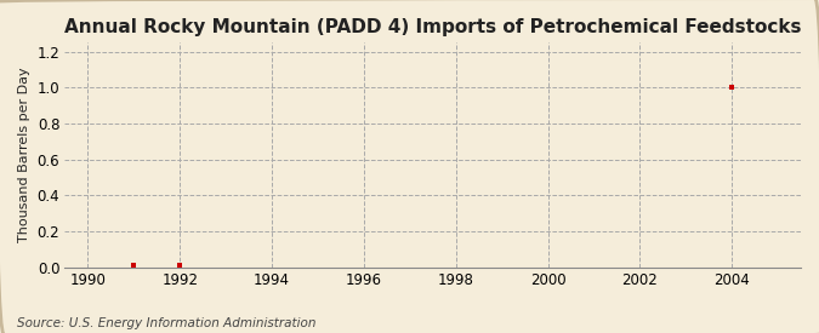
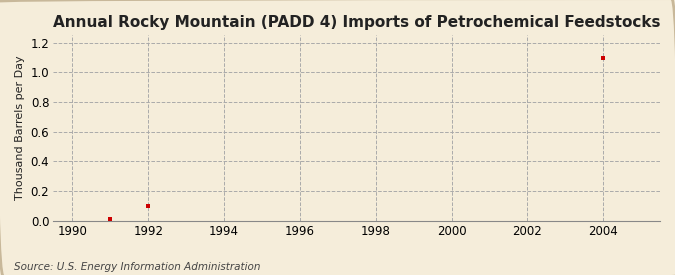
1992: 0.01 -> 0.10
2004: 1.00 -> 1.10
